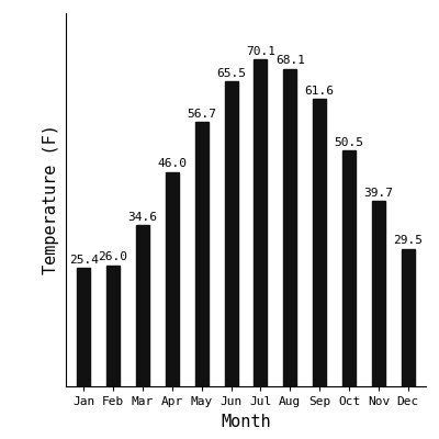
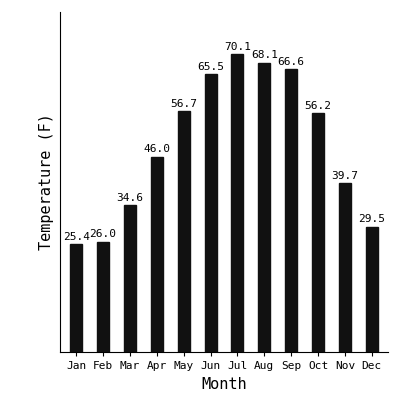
Sep: 61.6 -> 66.6
Oct: 50.5 -> 56.2
